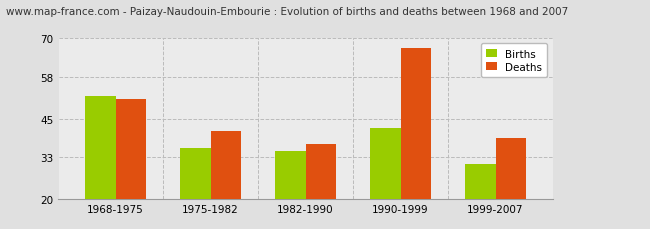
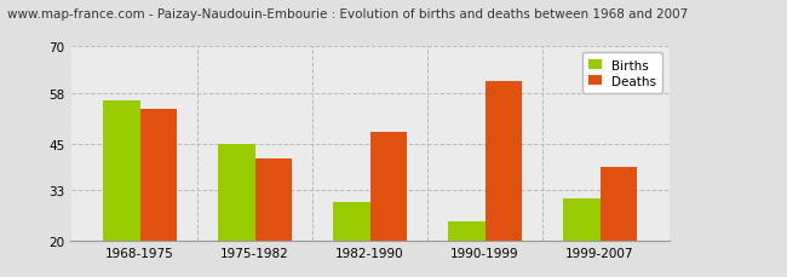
Births/1968-1975: 52 -> 56
Deaths/1968-1975: 51 -> 54
Births/1975-1982: 36 -> 45
Births/1982-1990: 35 -> 30
Deaths/1982-1990: 37 -> 48
Births/1990-1999: 42 -> 25
Deaths/1990-1999: 67 -> 61
